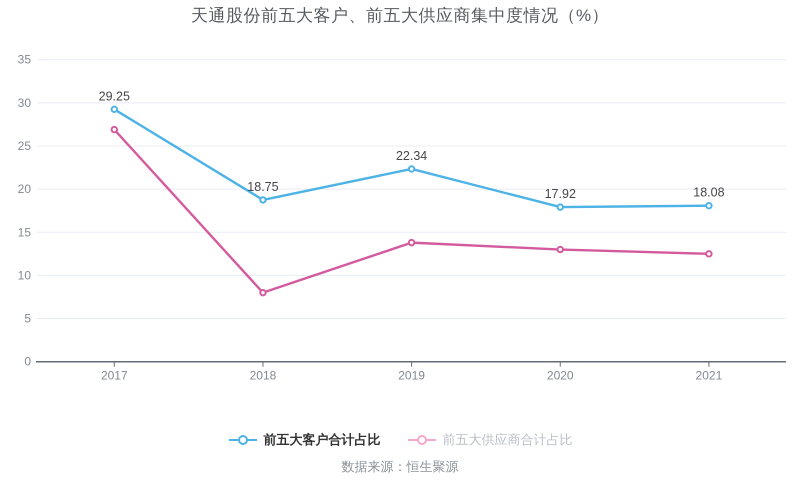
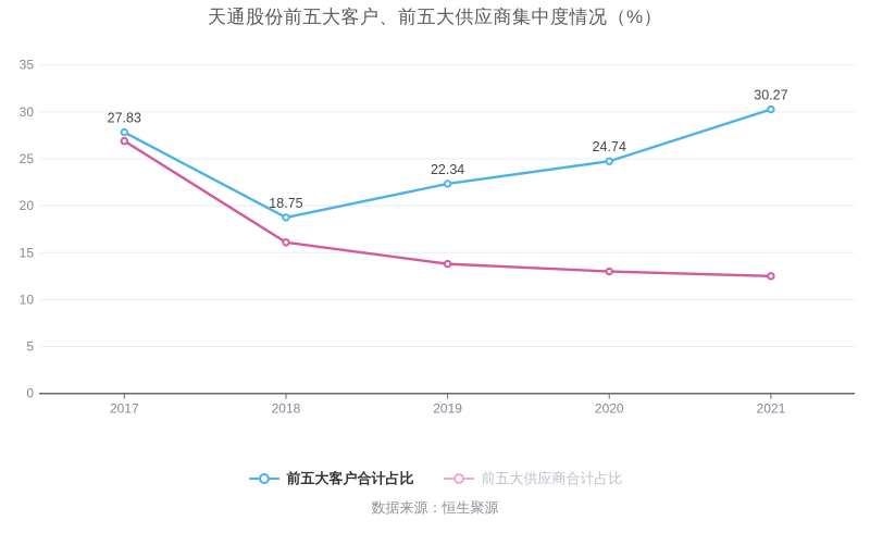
前五大客户合计占比/2017: 29.25 -> 27.83
前五大供应商合计占比/2018: 8 -> 16
前五大客户合计占比/2020: 17.92 -> 24.74
前五大客户合计占比/2021: 18.08 -> 30.27
